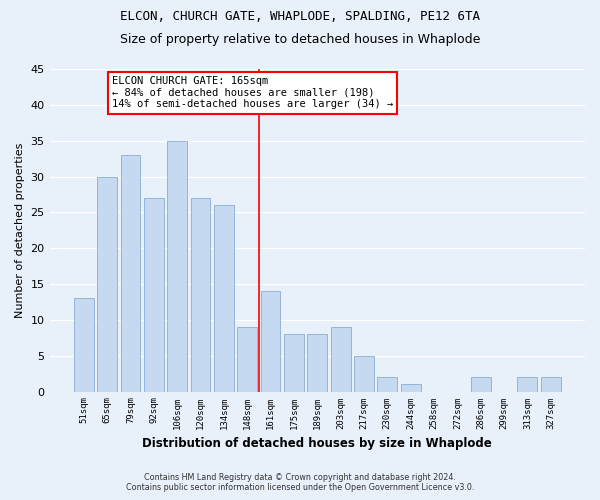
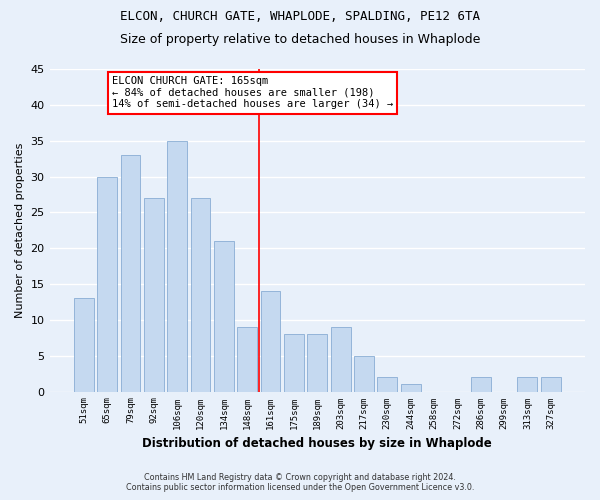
134sqm: 26 -> 21
